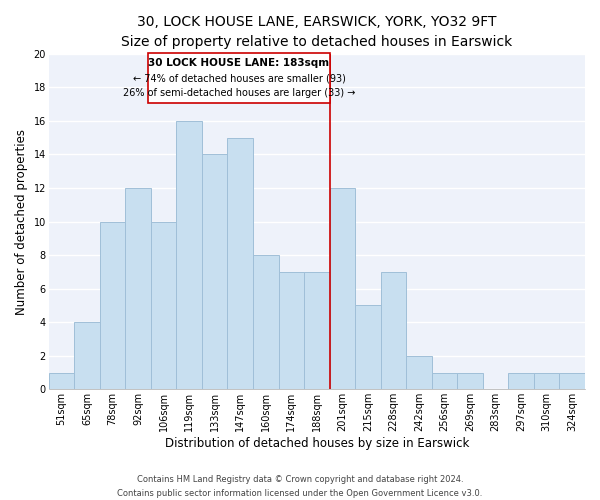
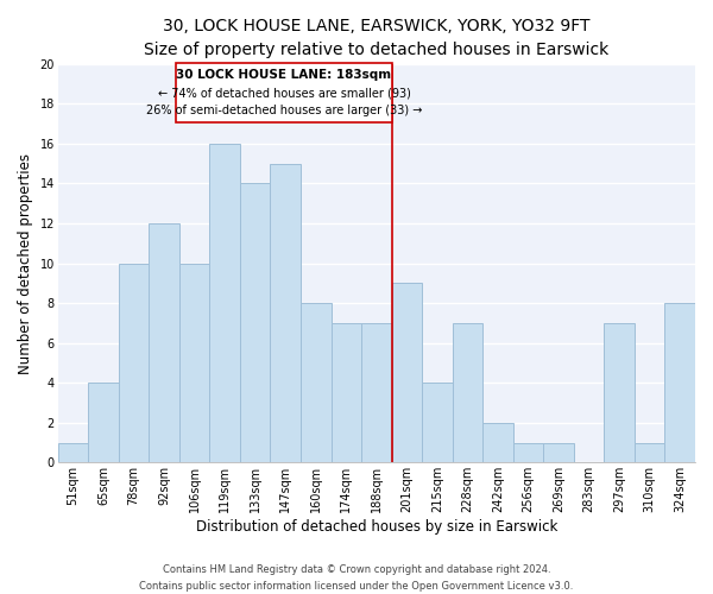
201sqm: 12 -> 9
215sqm: 5 -> 4
297sqm: 1 -> 7
324sqm: 1 -> 8
